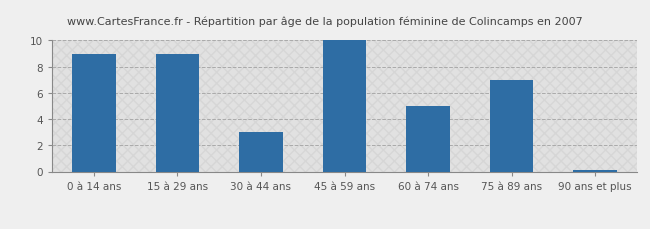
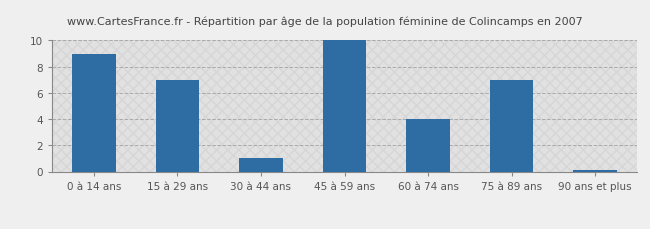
15 à 29 ans: 9.0 -> 7.0
30 à 44 ans: 3.0 -> 1.0
60 à 74 ans: 5.0 -> 4.0
